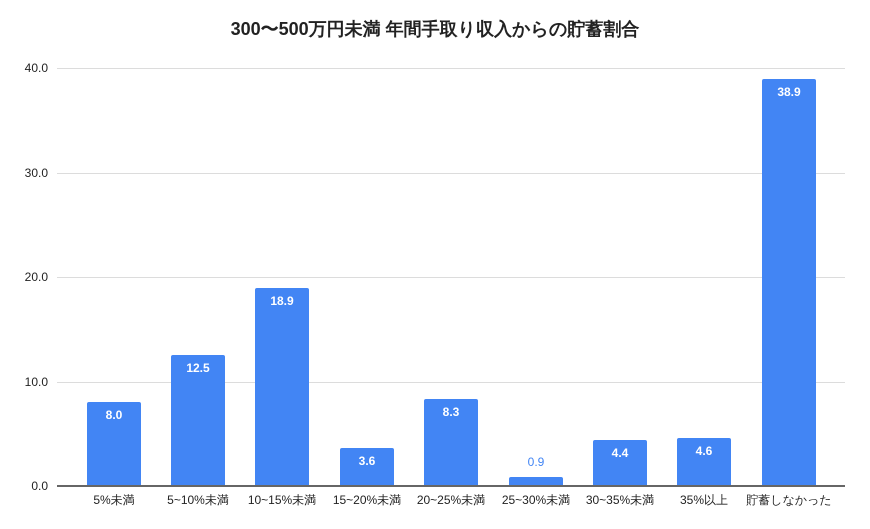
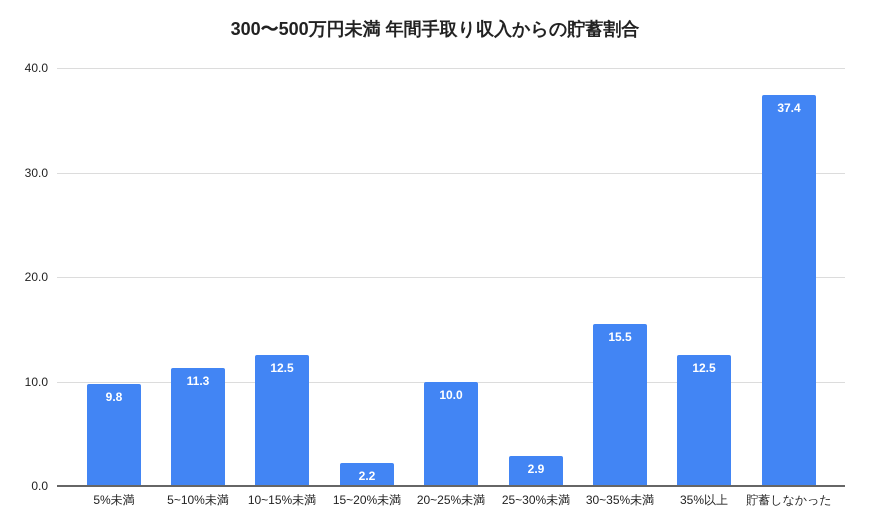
5%未満: 8.0 -> 9.8
5~10%未満: 12.5 -> 11.3
10~15%未満: 18.9 -> 12.5
15~20%未満: 3.6 -> 2.2
20~25%未満: 8.3 -> 10.0
25~30%未満: 0.9 -> 2.9
30~35%未満: 4.4 -> 15.5
35%以上: 4.6 -> 12.5
貯蓄しなかった: 38.9 -> 37.4
